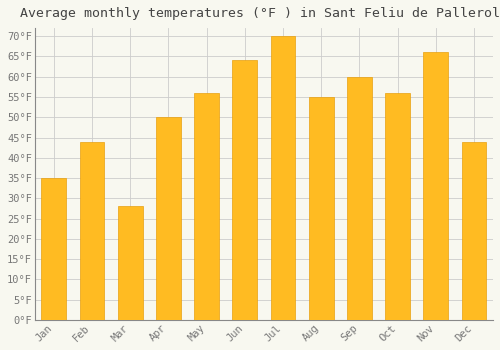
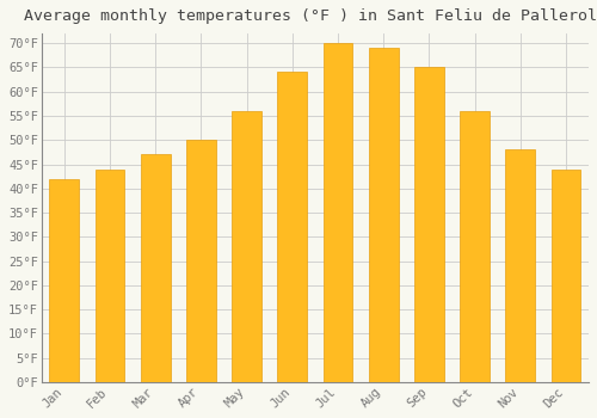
Jan: 35°F -> 42°F
Mar: 28°F -> 47°F
Aug: 55°F -> 69°F
Sep: 60°F -> 65°F
Nov: 66°F -> 48°F
